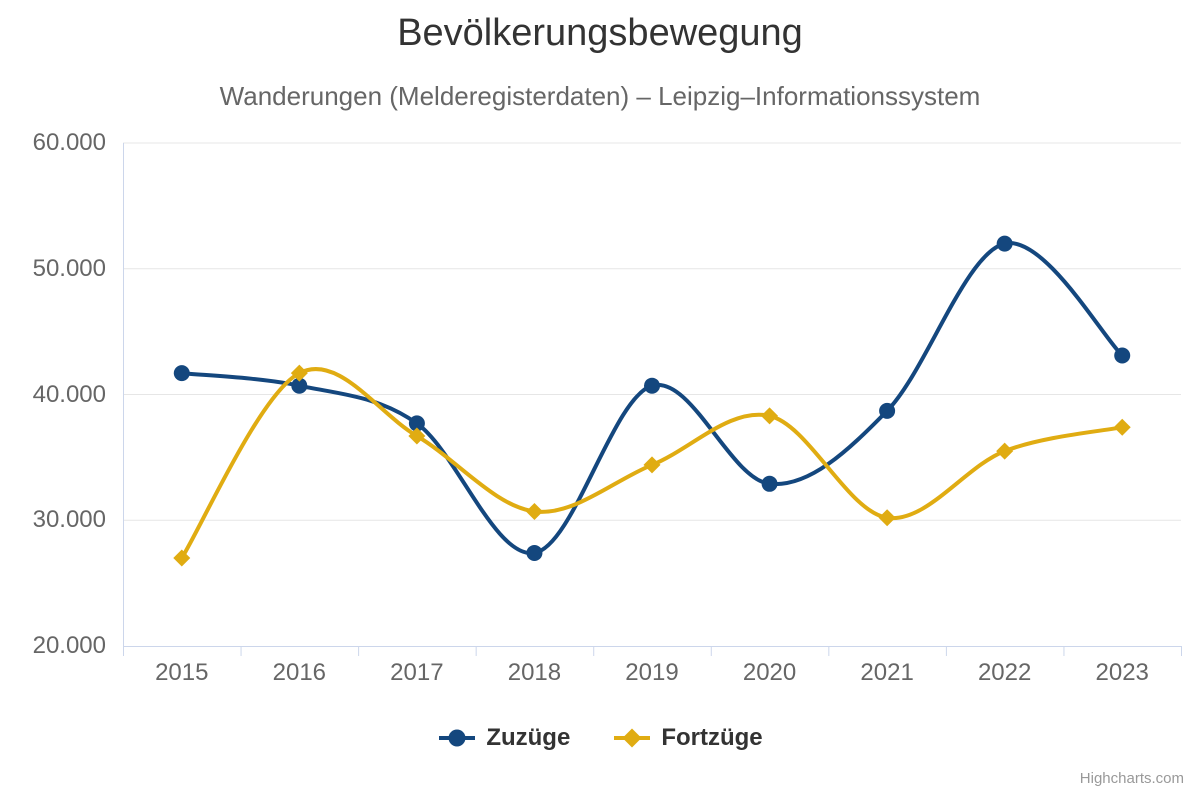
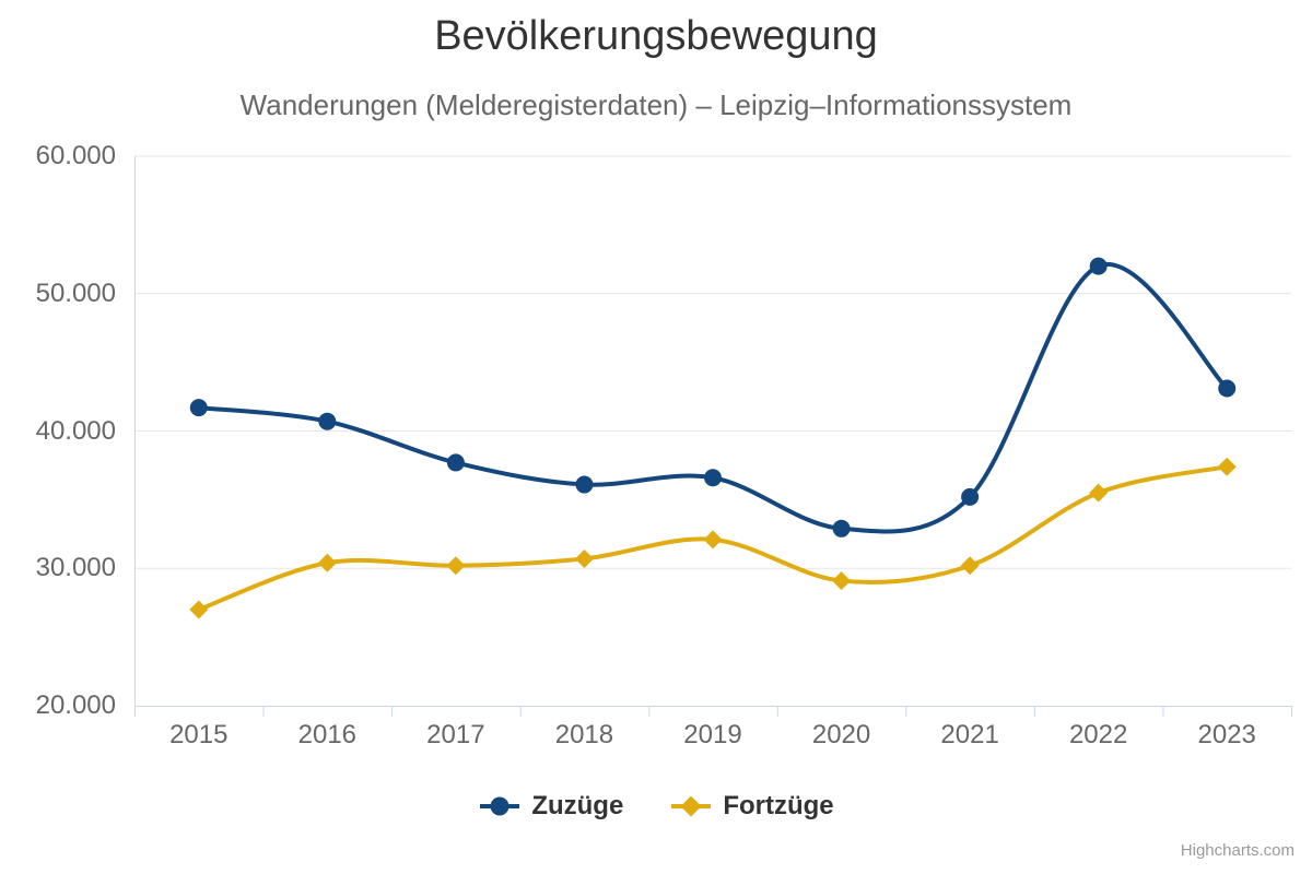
Fortzüge/2016: 41700 -> 30400
Fortzüge/2017: 36700 -> 30200
Zuzüge/2018: 27400 -> 36100
Zuzüge/2019: 40700 -> 36600
Fortzüge/2019: 34400 -> 32100
Fortzüge/2020: 38300 -> 29100
Zuzüge/2021: 38700 -> 35200
